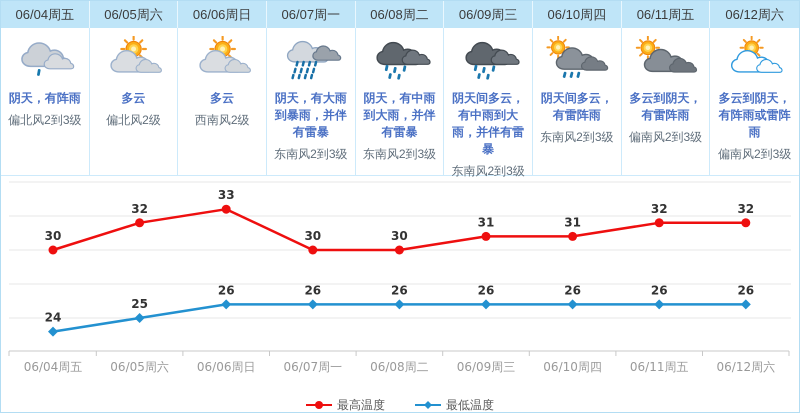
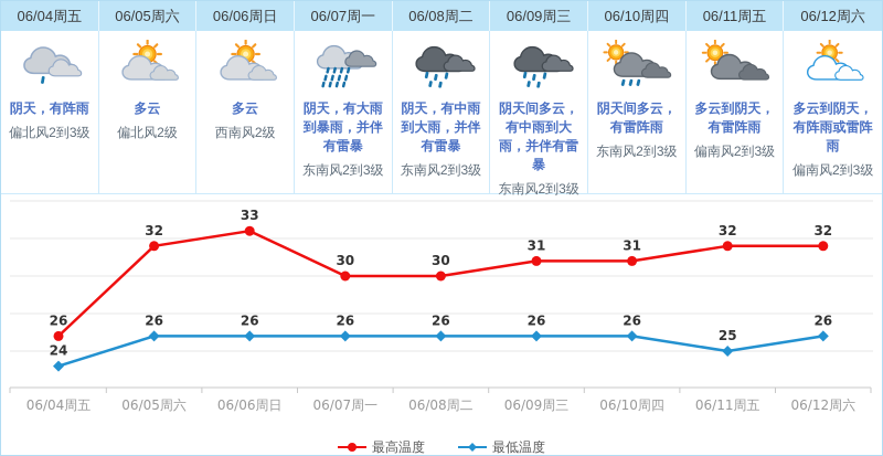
最高温度/06/04周五: 30 -> 26
最低温度/06/05周六: 25 -> 26
最低温度/06/11周五: 26 -> 25
